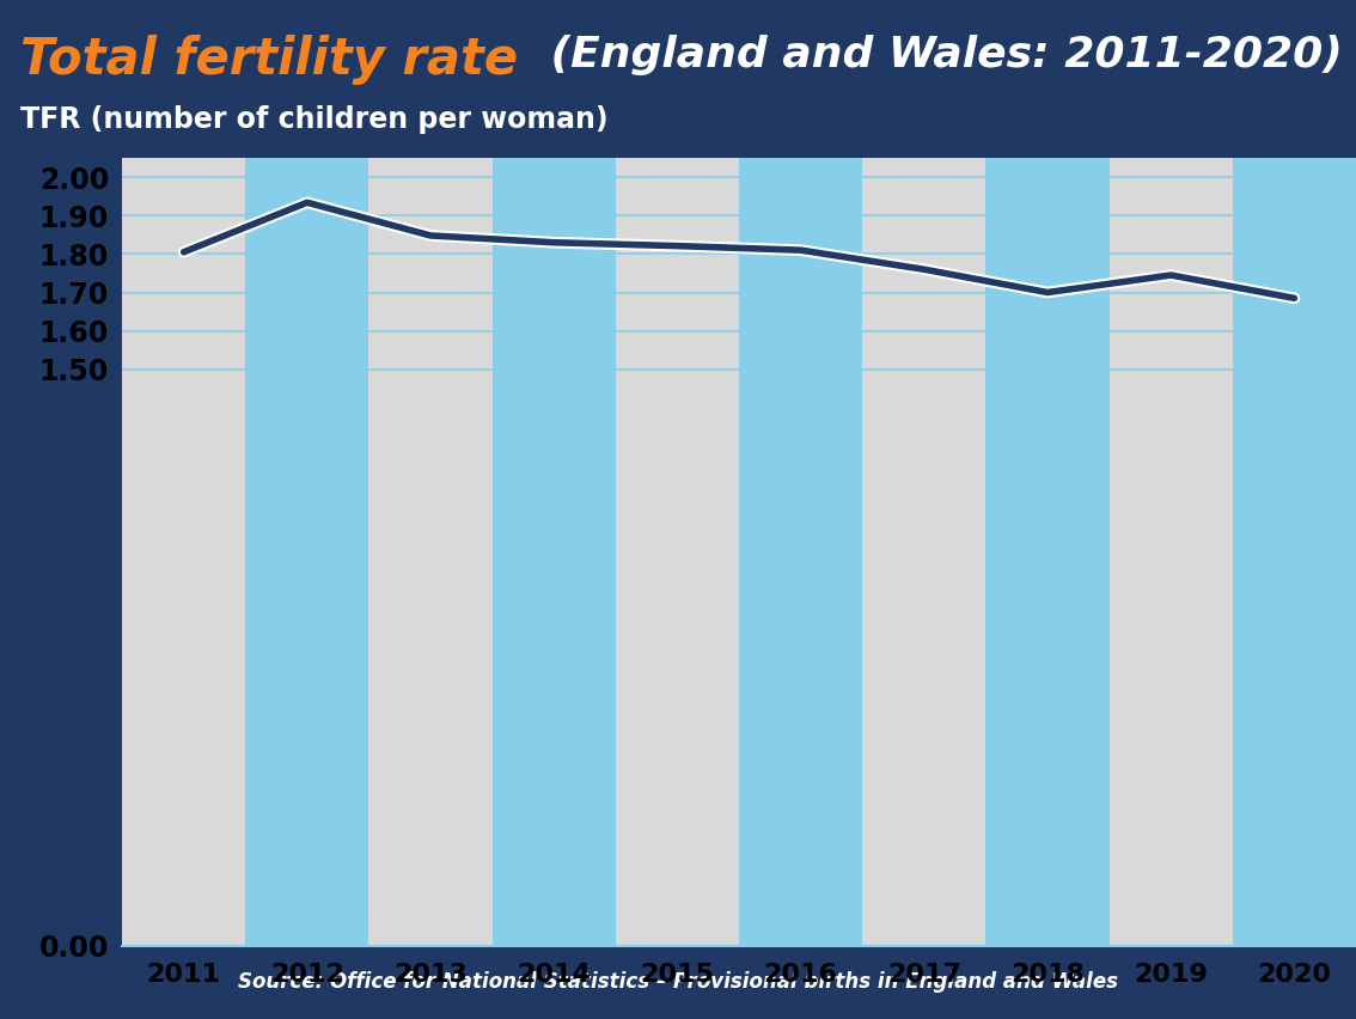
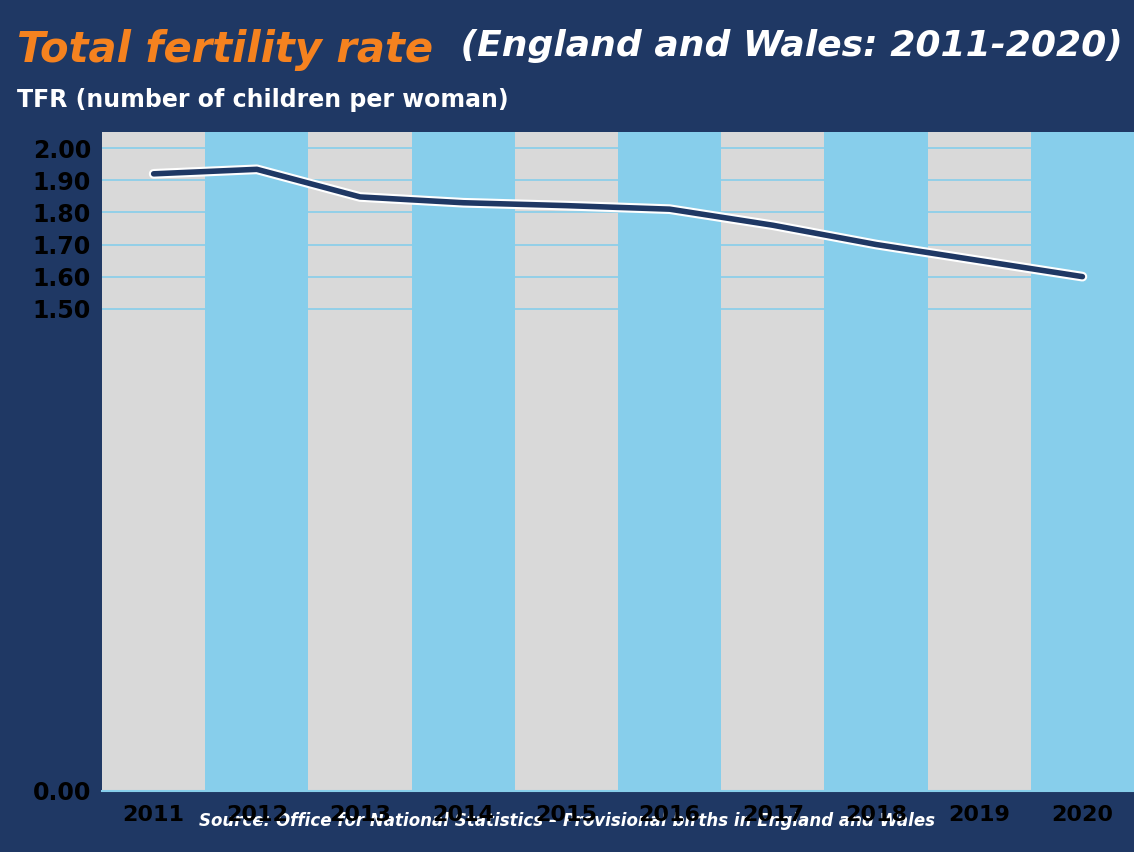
2011: 1.805 -> 1.920
2019: 1.745 -> 1.650
2020: 1.685 -> 1.600
